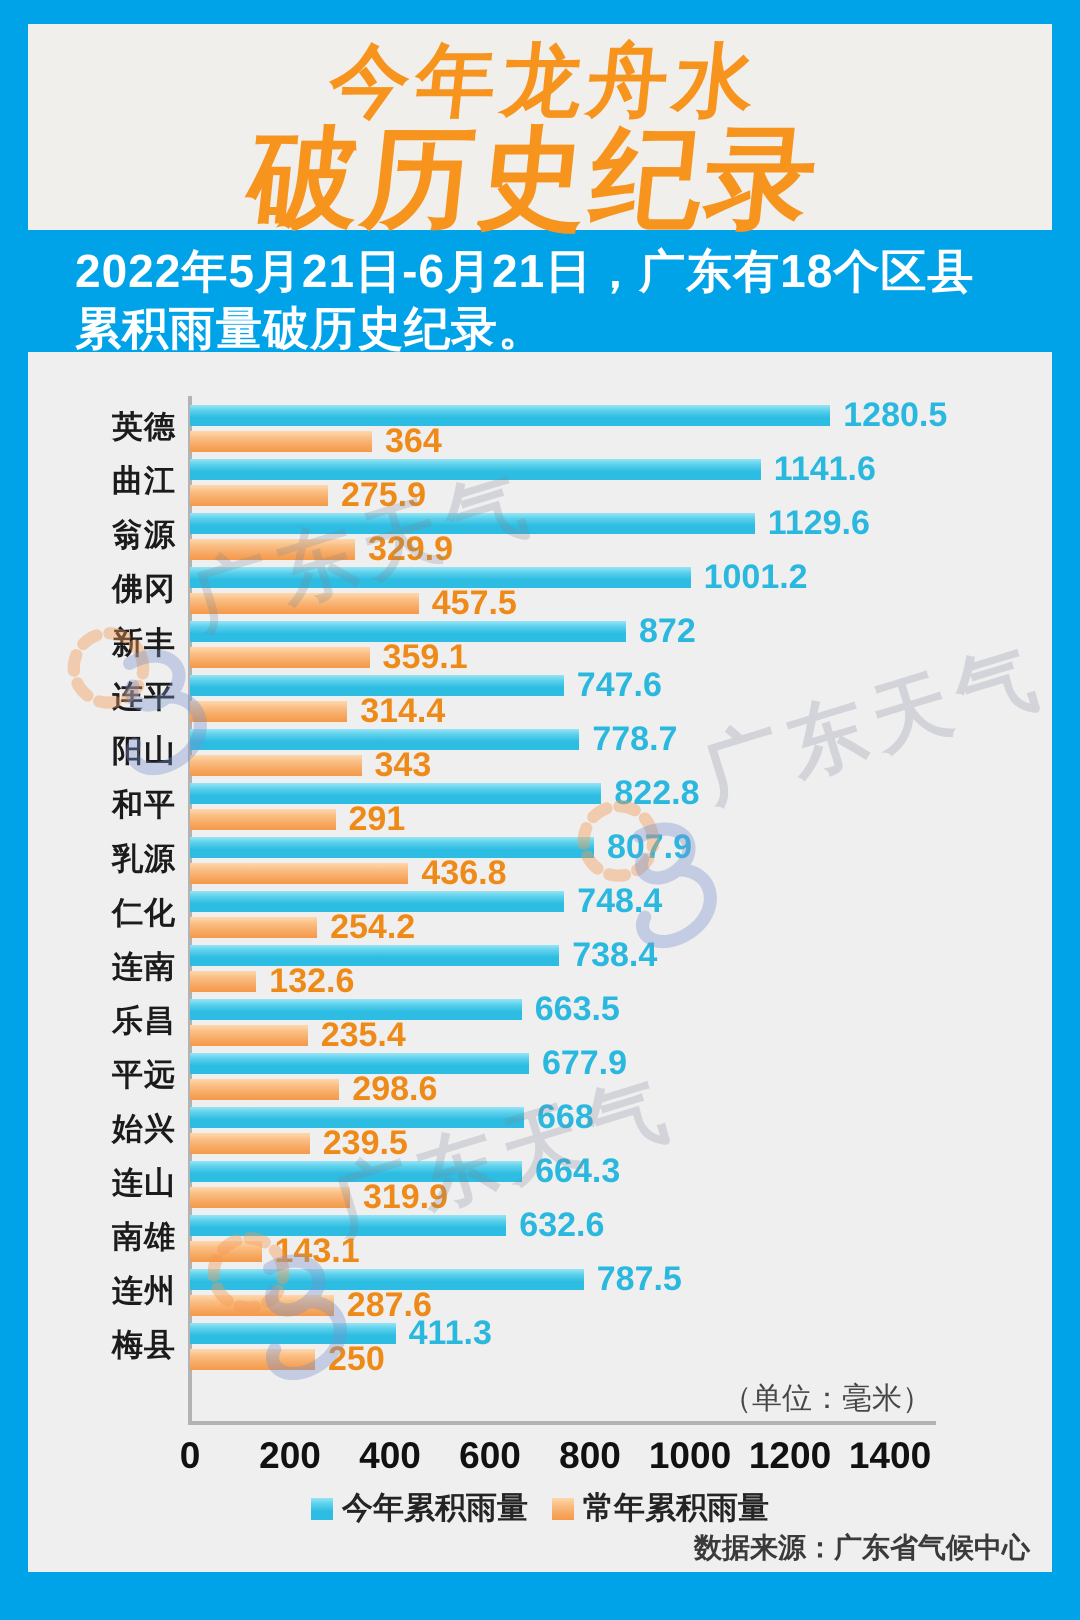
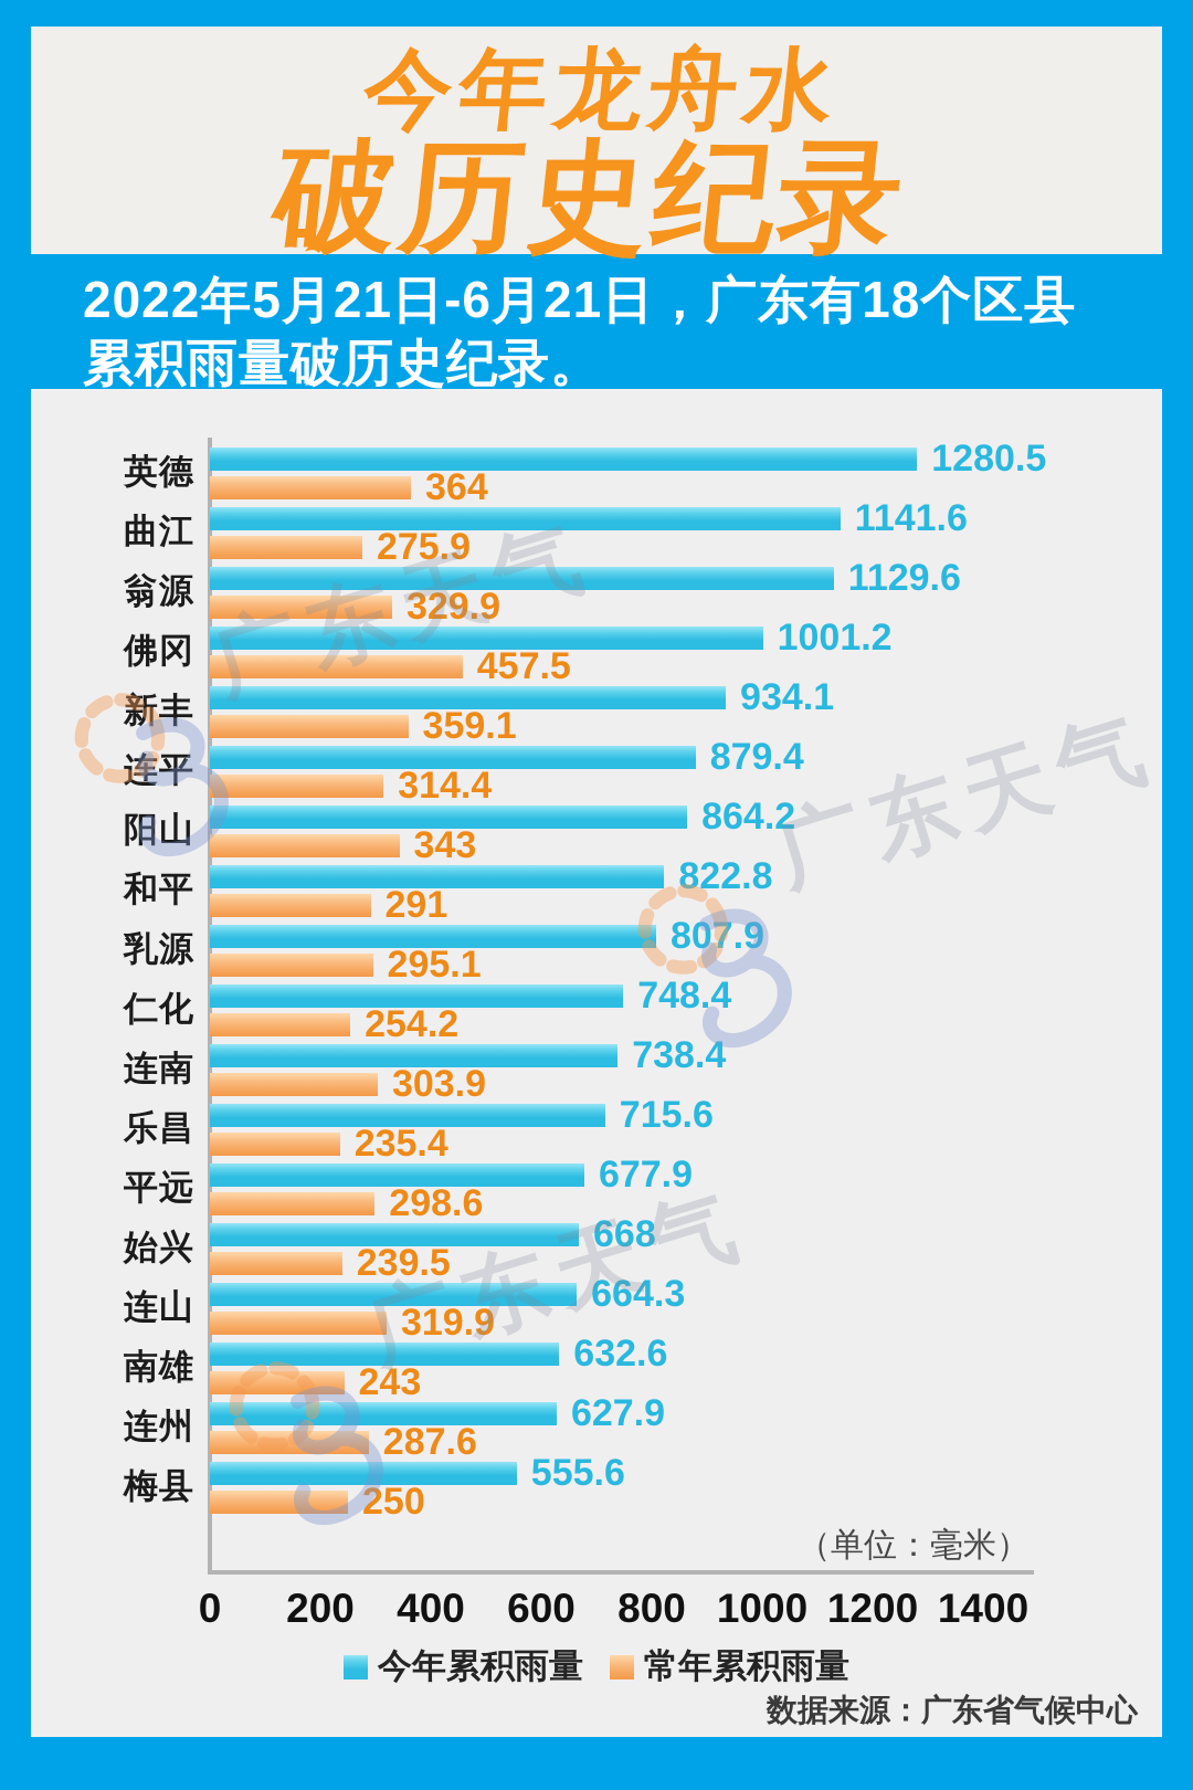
今年累积雨量/新丰: 872 -> 934.1
今年累积雨量/连平: 747.6 -> 879.4
今年累积雨量/阳山: 778.7 -> 864.2
常年累积雨量/乳源: 436.8 -> 295.1
常年累积雨量/连南: 132.6 -> 303.9
今年累积雨量/乐昌: 663.5 -> 715.6
常年累积雨量/南雄: 143.1 -> 243
今年累积雨量/连州: 787.5 -> 627.9
今年累积雨量/梅县: 411.3 -> 555.6
